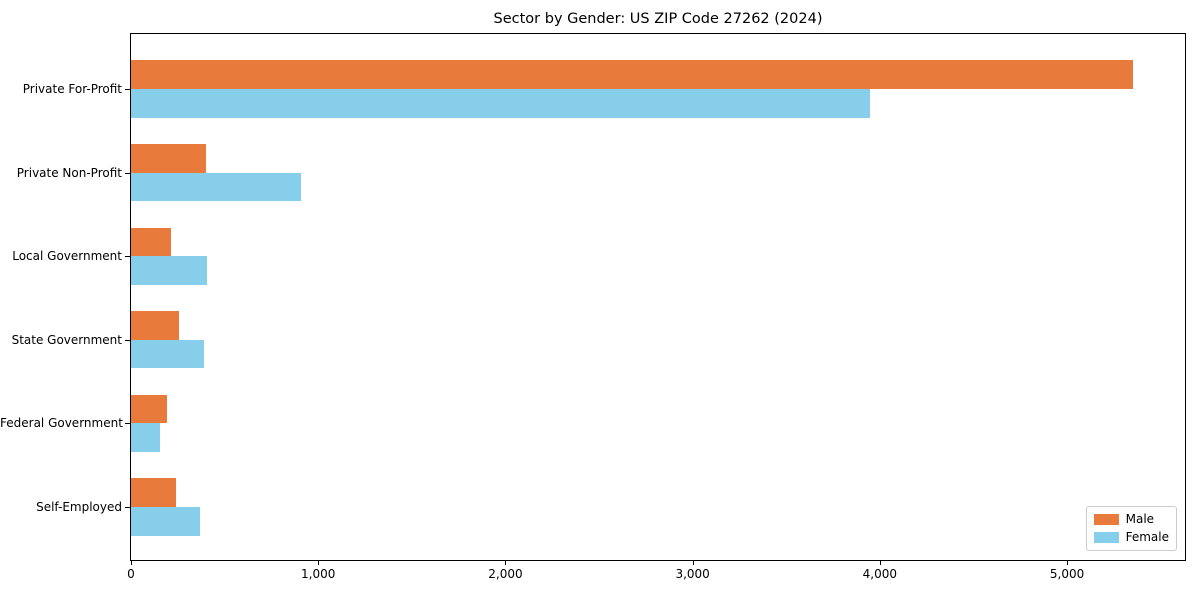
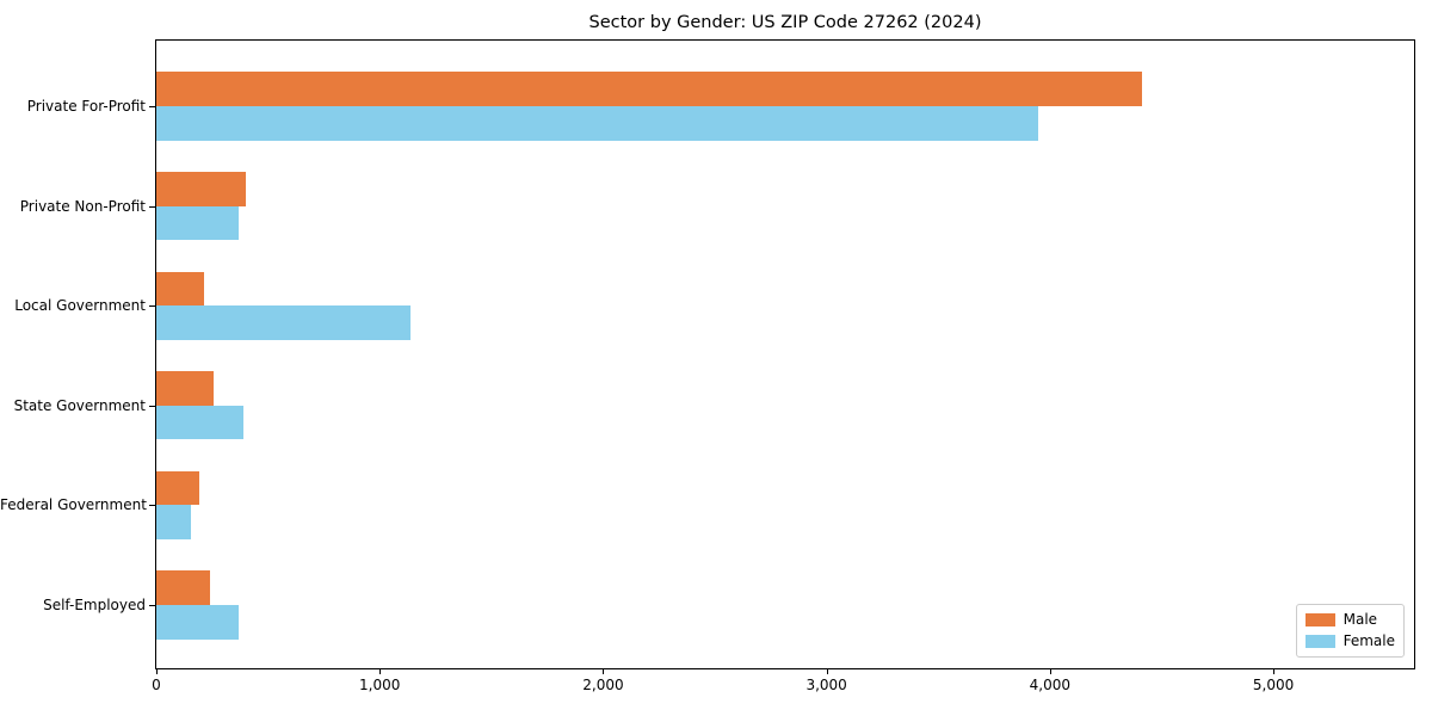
Male/Private For-Profit: 5350 -> 4410
Female/Private Non-Profit: 910 -> 370
Female/Local Government: 400 -> 1140
